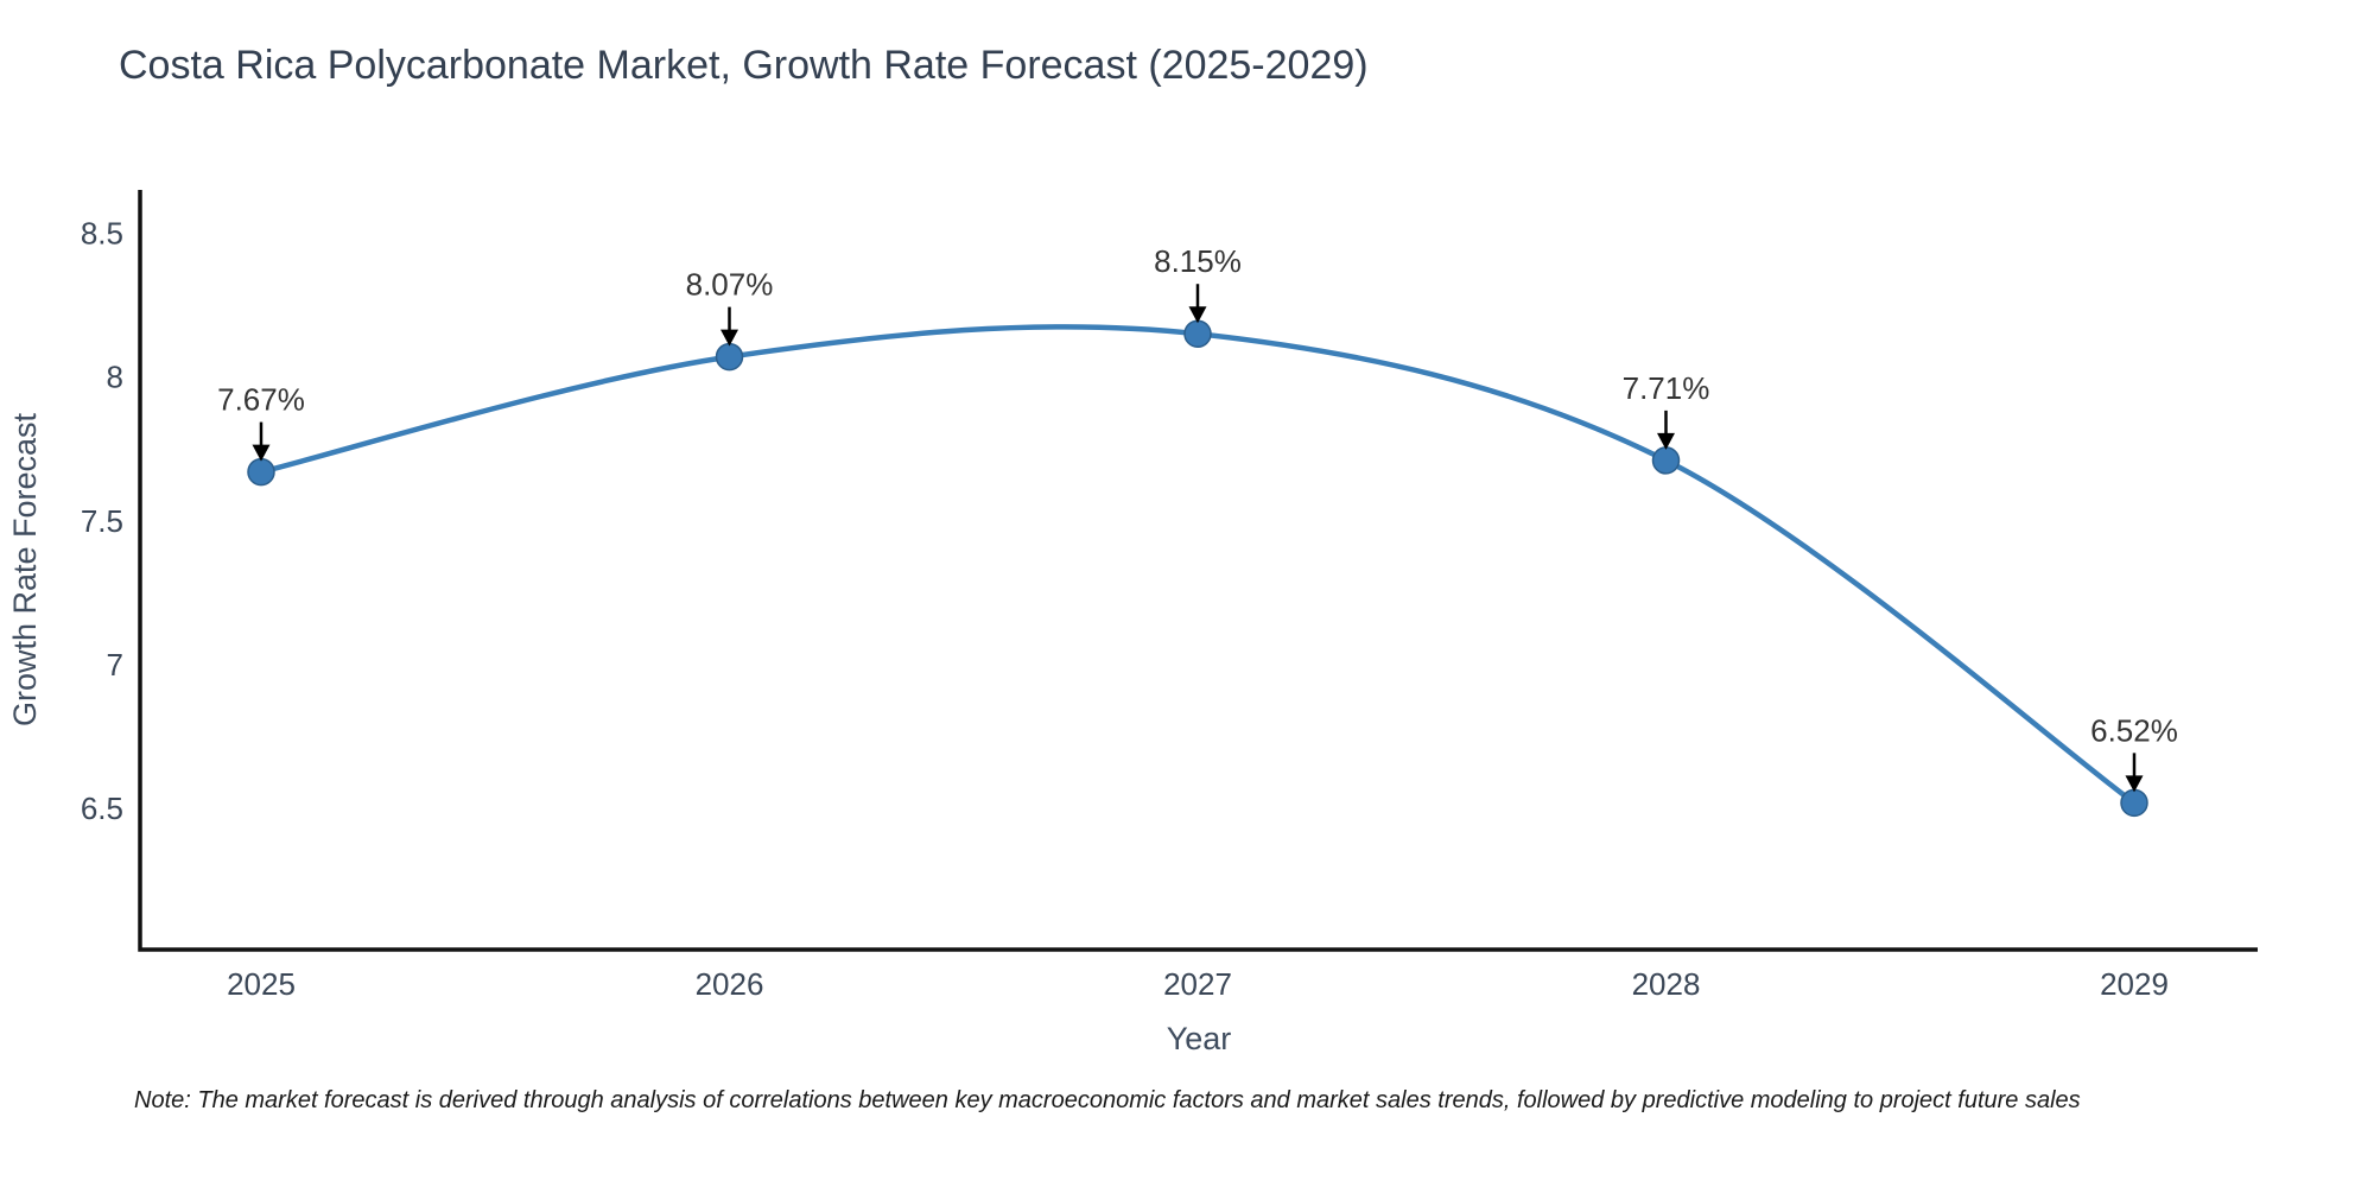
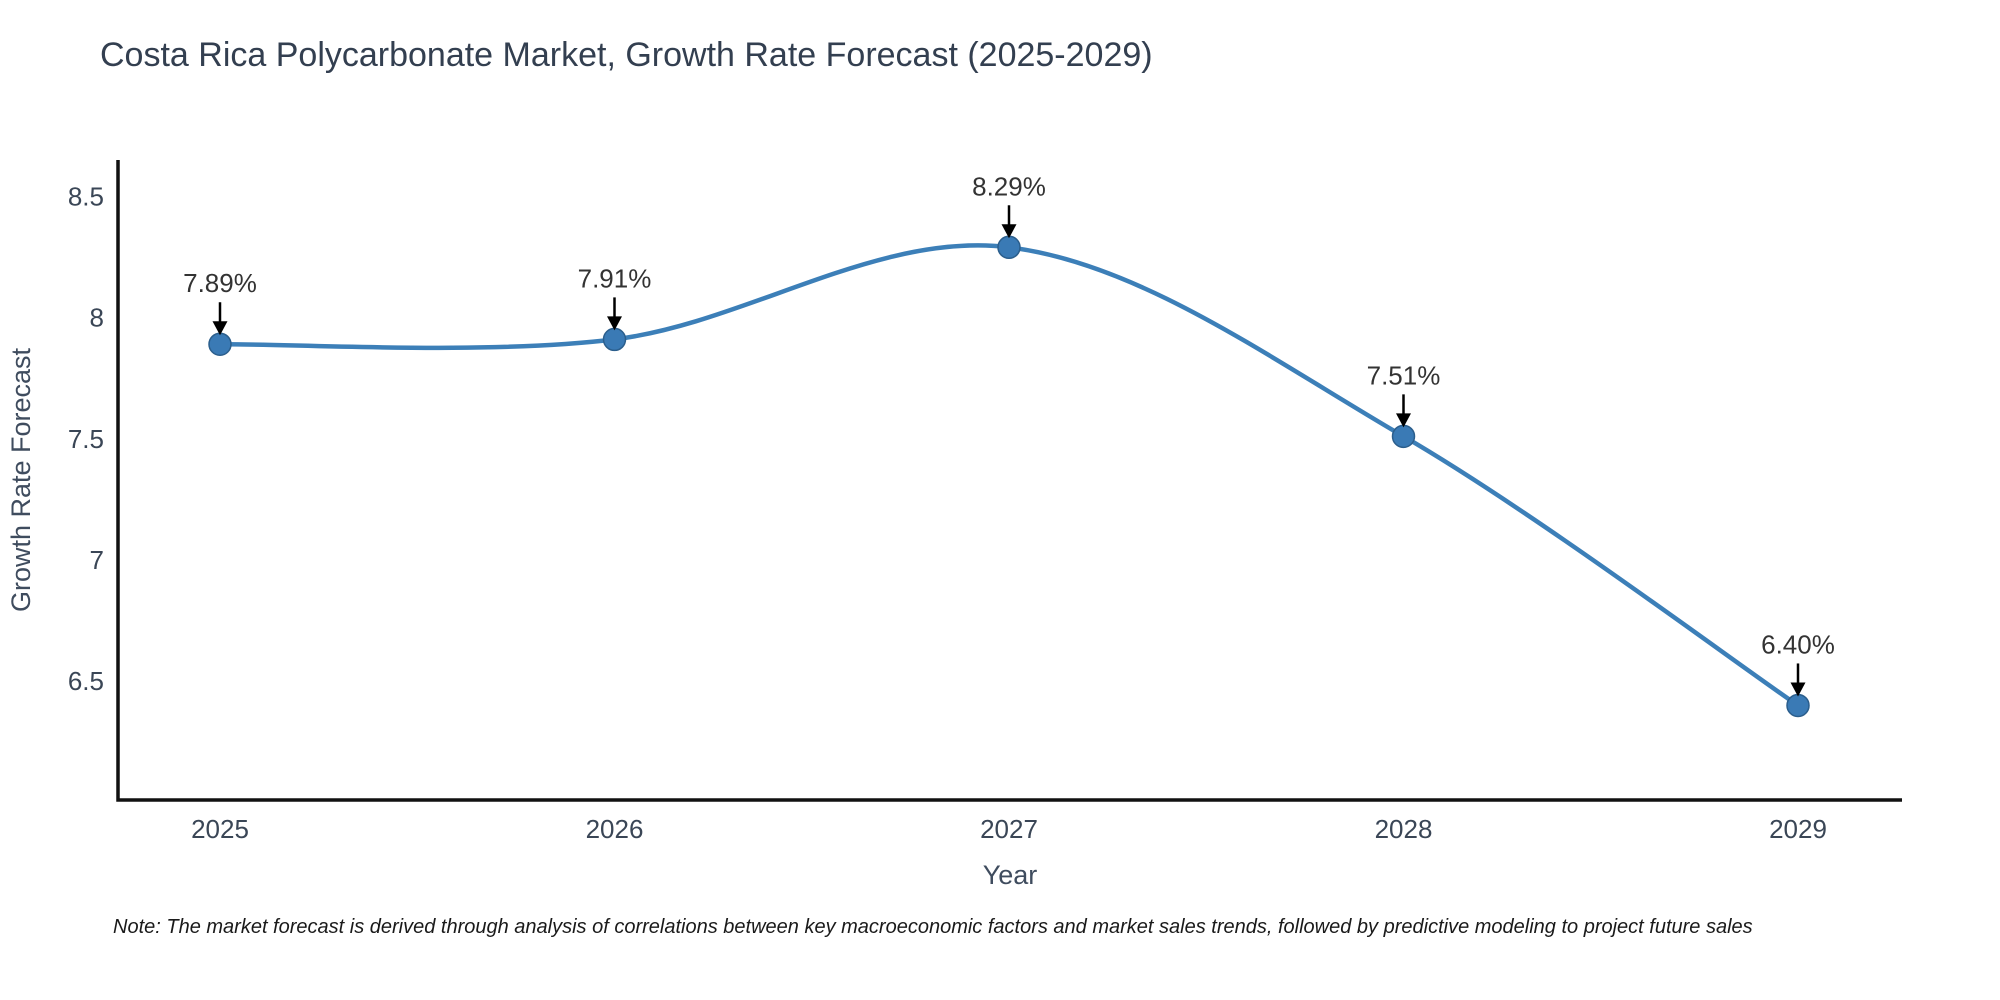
2025: 7.67% -> 7.89%
2026: 8.07% -> 7.91%
2027: 8.15% -> 8.29%
2028: 7.71% -> 7.51%
2029: 6.52% -> 6.40%
